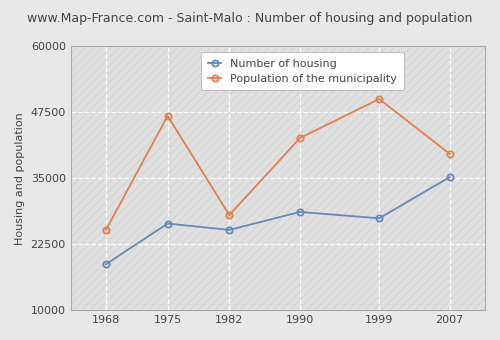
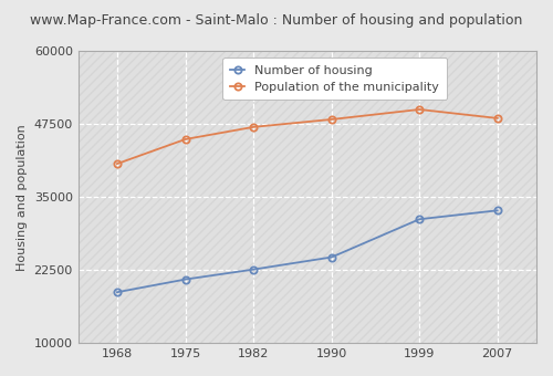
Population of the municipality/1968: 25200 -> 40700
Number of housing/1975: 26400 -> 20900
Population of the municipality/1975: 46800 -> 44900
Number of housing/1982: 25200 -> 22600
Population of the municipality/1982: 28000 -> 47000
Number of housing/1990: 28600 -> 24700
Population of the municipality/1990: 42600 -> 48300
Number of housing/1999: 27400 -> 31200
Number of housing/2007: 35200 -> 32700
Population of the municipality/2007: 39600 -> 48500
